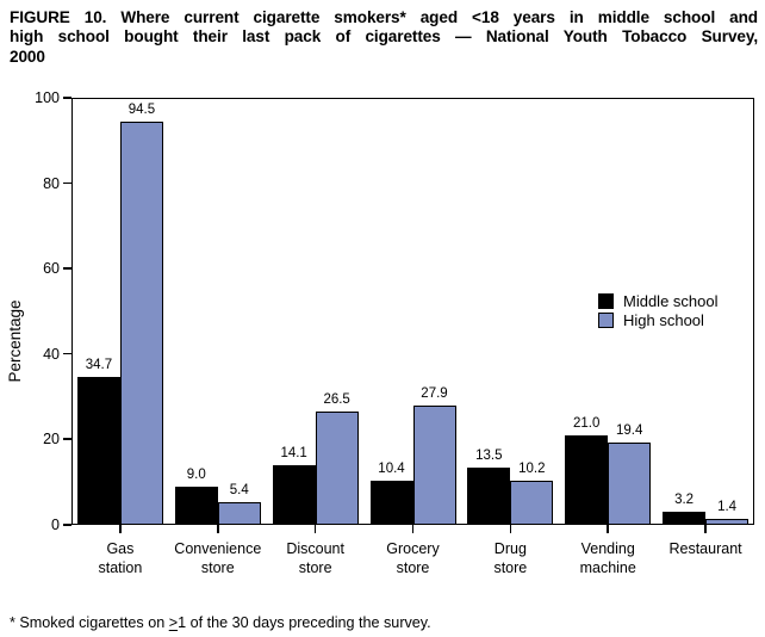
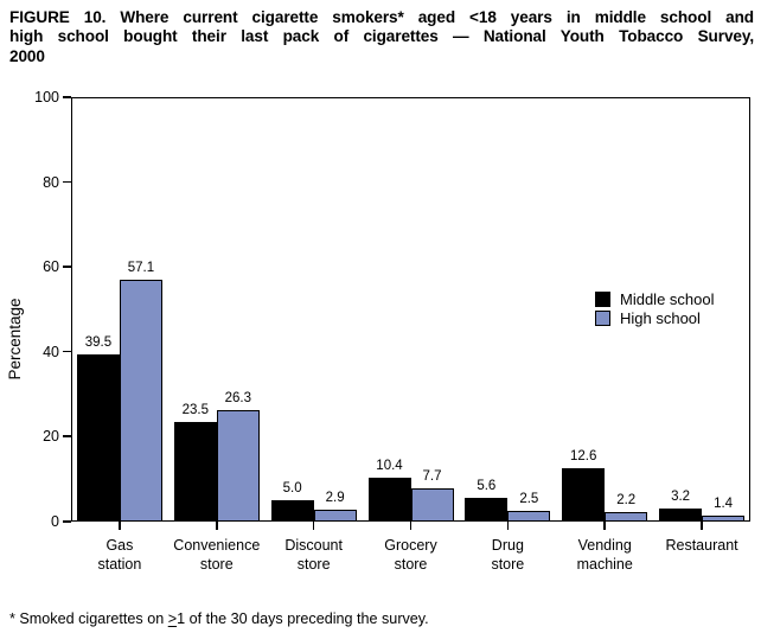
Middle school/Gas station: 34.7 -> 39.5
High school/Gas station: 94.5 -> 57.1
Middle school/Convenience store: 9.0 -> 23.5
High school/Convenience store: 5.4 -> 26.3
Middle school/Discount store: 14.1 -> 5.0
High school/Discount store: 26.5 -> 2.9
High school/Grocery store: 27.9 -> 7.7
Middle school/Drug store: 13.5 -> 5.6
High school/Drug store: 10.2 -> 2.5
Middle school/Vending machine: 21.0 -> 12.6
High school/Vending machine: 19.4 -> 2.2
